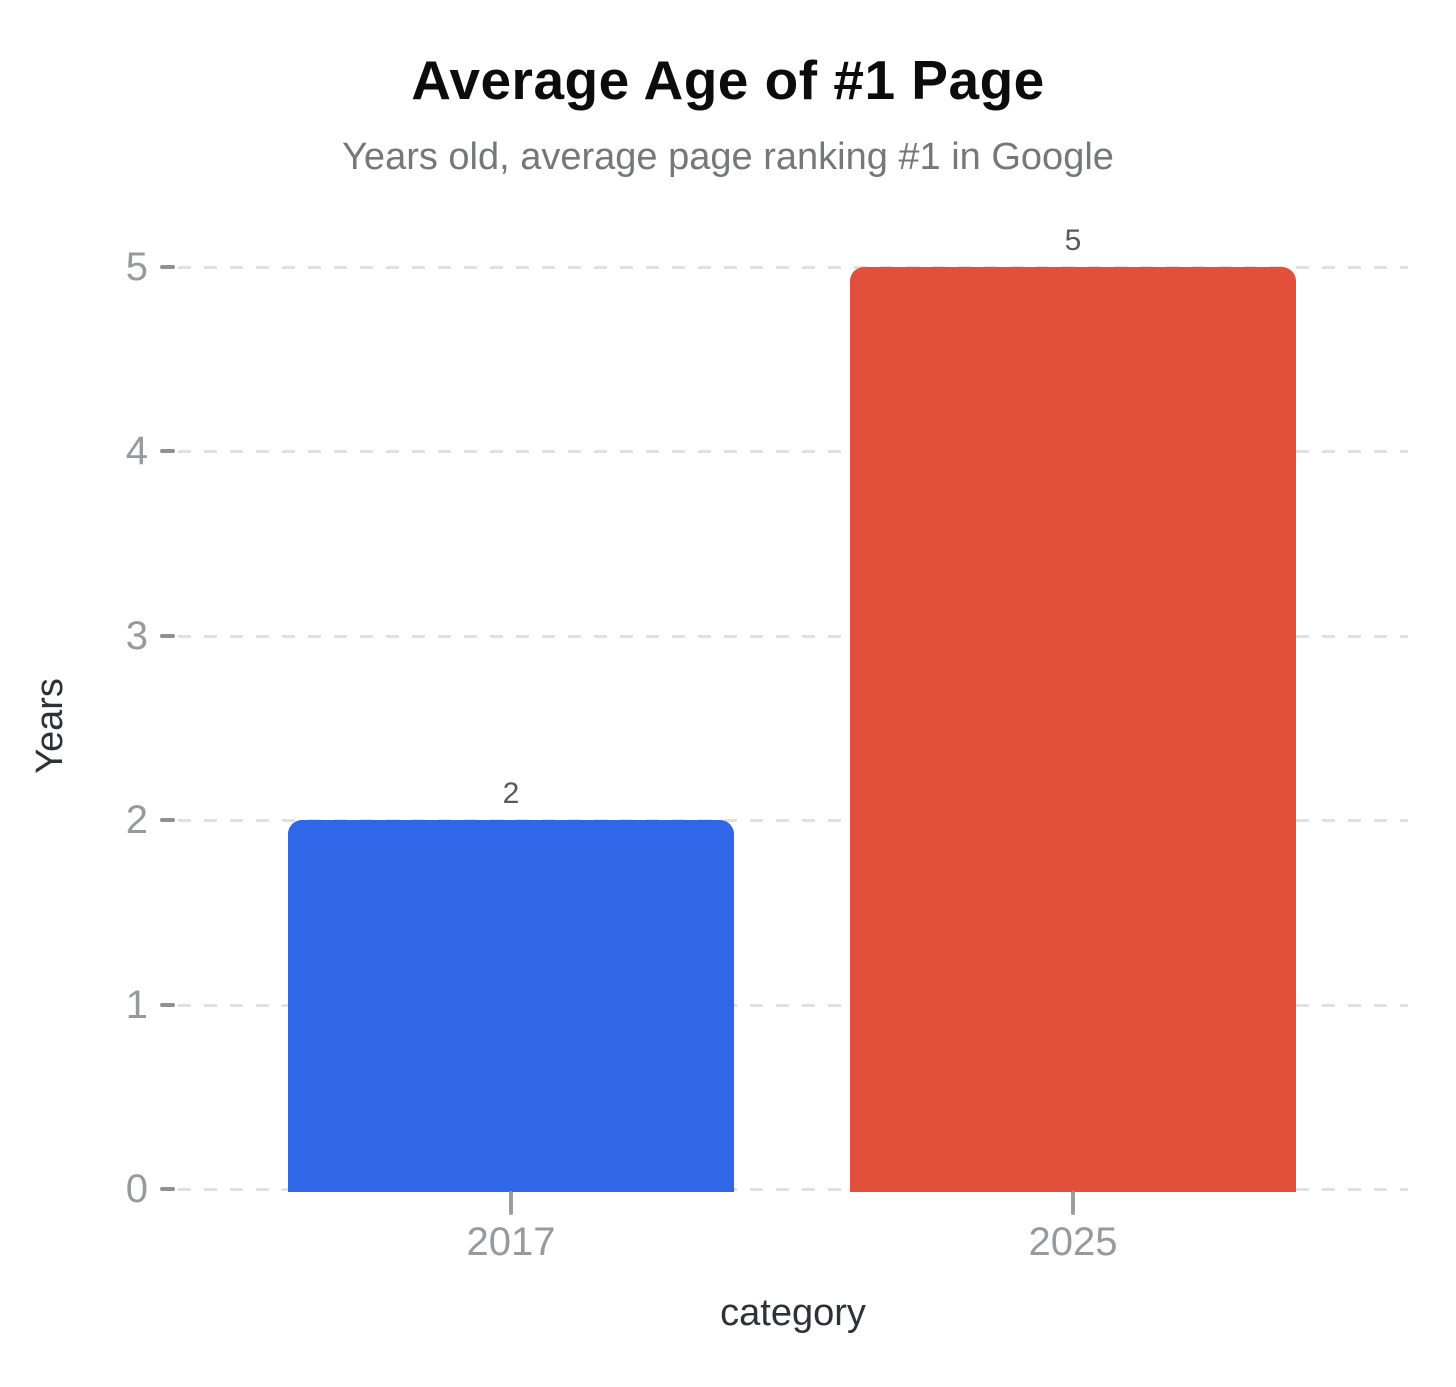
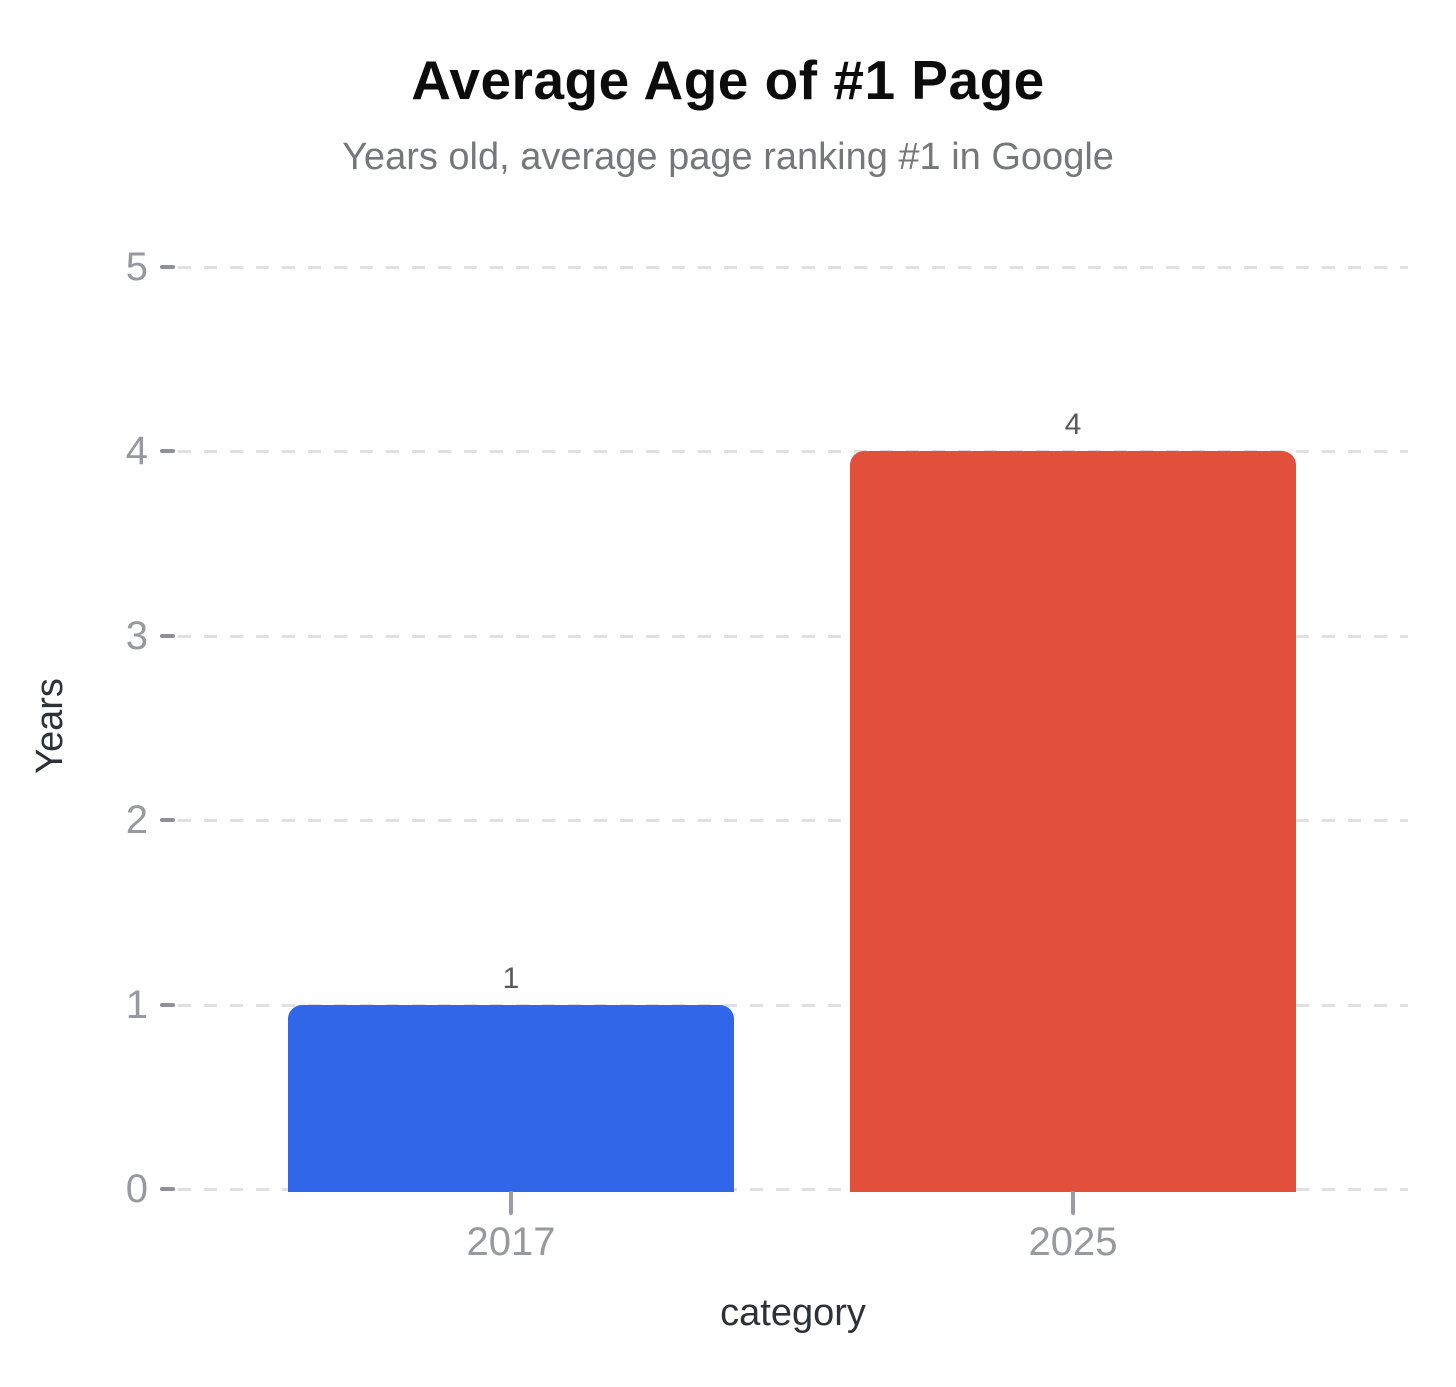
2017: 2 -> 1
2025: 5 -> 4
